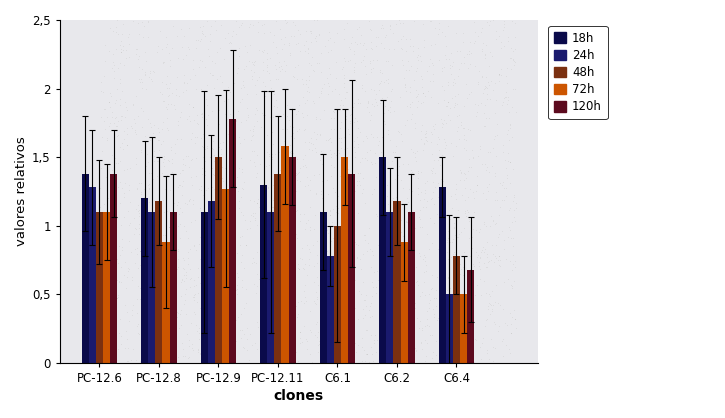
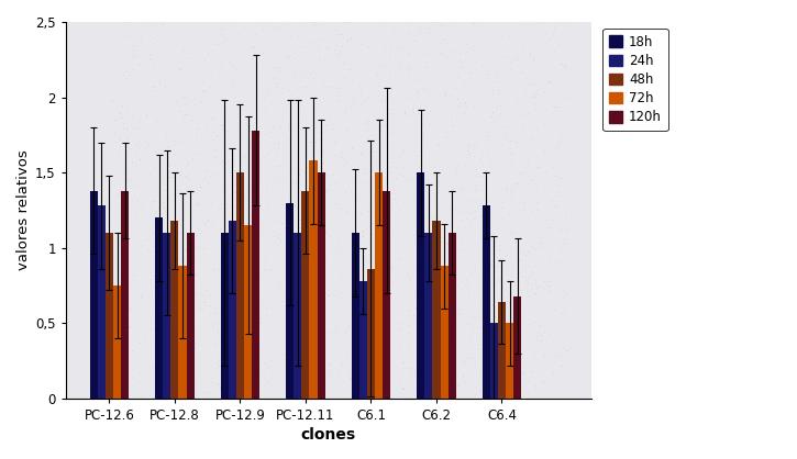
72h/PC-12.6: 1,10 -> 0,75
72h/PC-12.9: 1,27 -> 1,15
48h/C6.1: 1,00 -> 0,86
48h/C6.4: 0,78 -> 0,64
